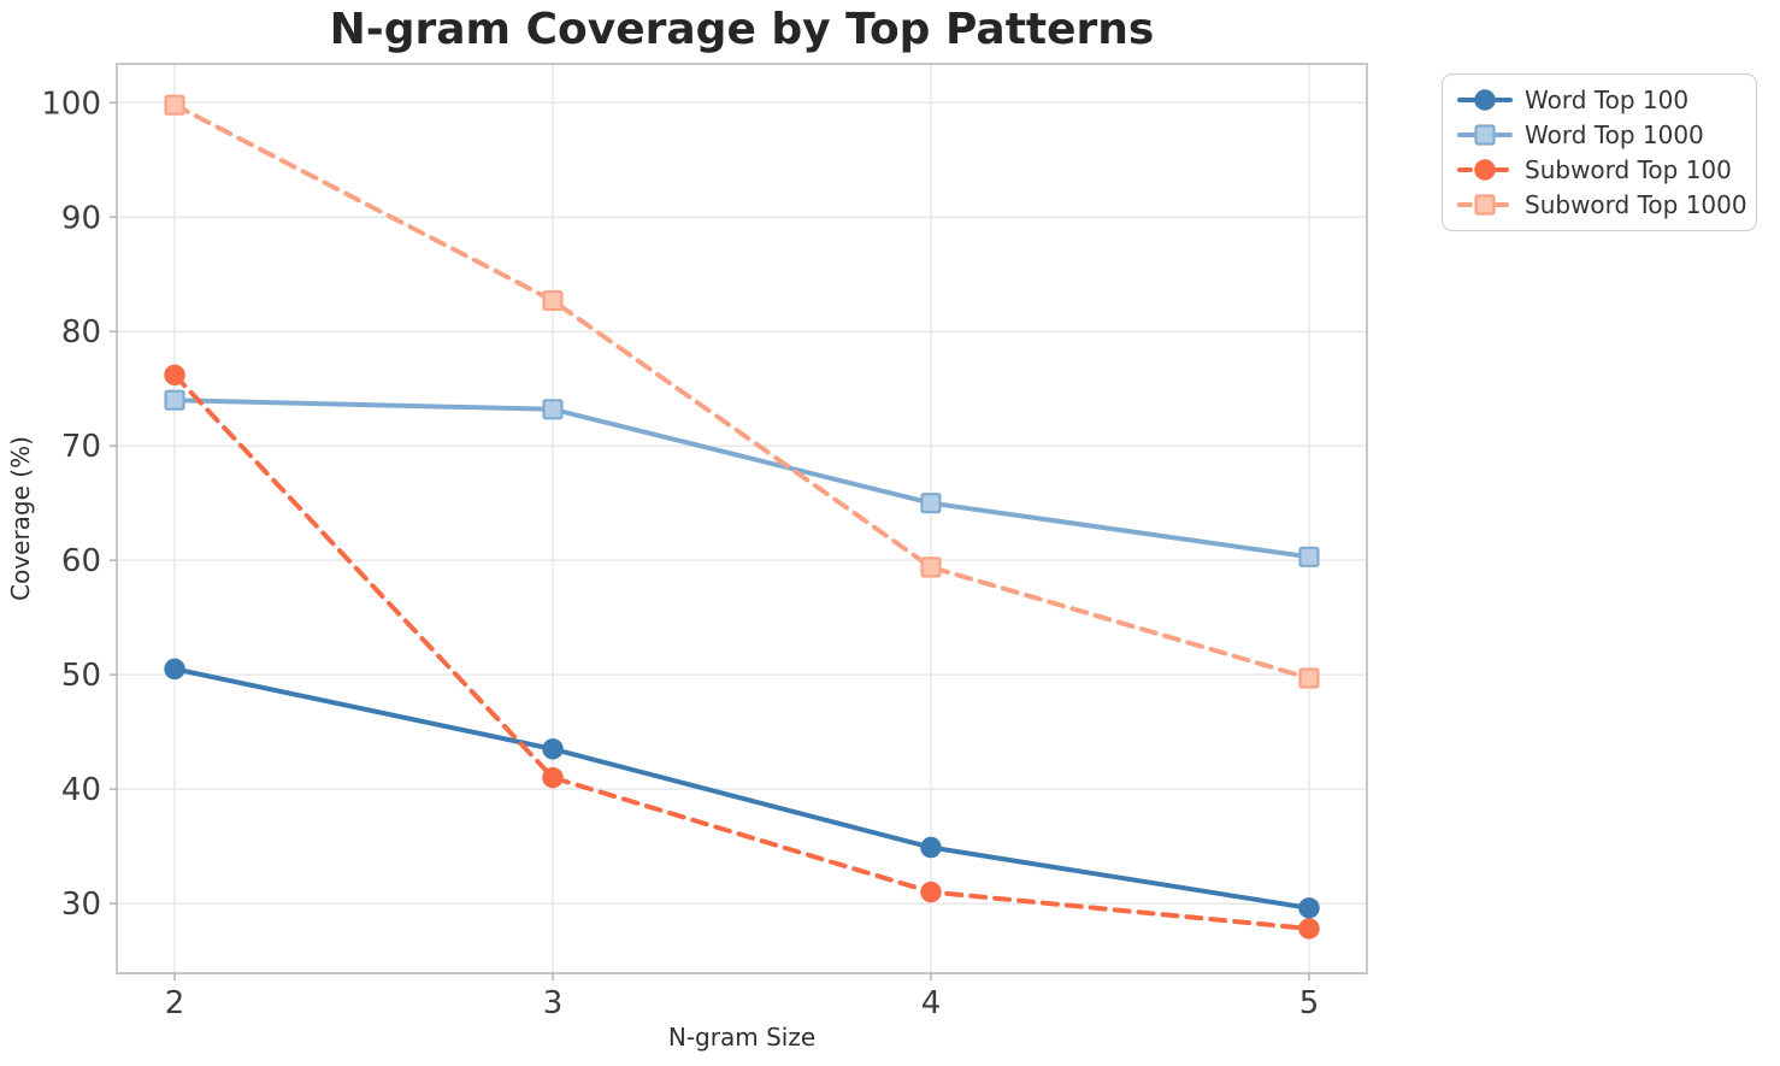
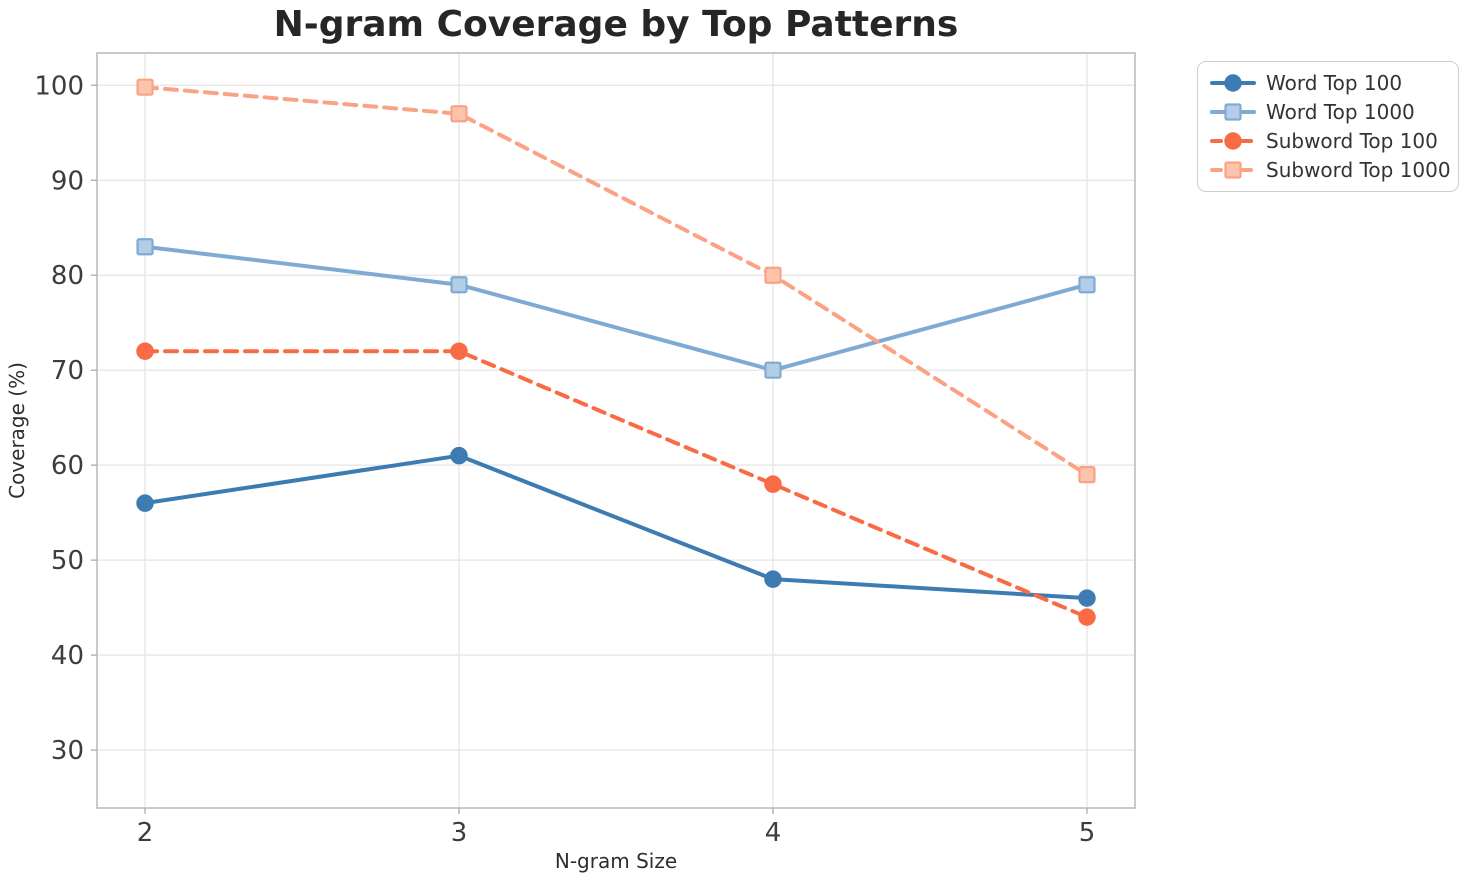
Word Top 100/2: 50 -> 56
Word Top 1000/2: 74 -> 83
Subword Top 100/2: 76 -> 72
Word Top 100/3: 44 -> 61
Word Top 1000/3: 73 -> 79
Subword Top 100/3: 41 -> 72
Subword Top 1000/3: 83 -> 97
Word Top 100/4: 35 -> 48
Word Top 1000/4: 65 -> 70
Subword Top 100/4: 31 -> 58
Subword Top 1000/4: 59 -> 80
Word Top 100/5: 30 -> 46
Word Top 1000/5: 60 -> 79
Subword Top 100/5: 28 -> 44
Subword Top 1000/5: 50 -> 59
